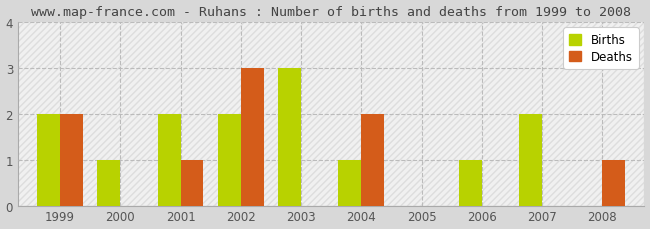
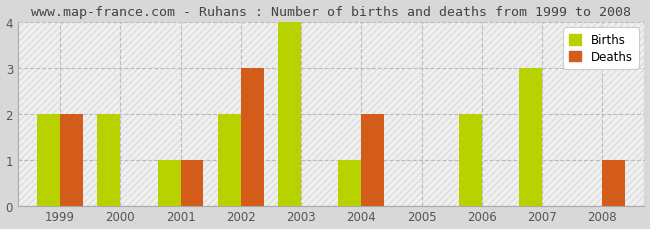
Births/2000: 1 -> 2
Births/2001: 2 -> 1
Births/2003: 3 -> 4
Births/2006: 1 -> 2
Births/2007: 2 -> 3
